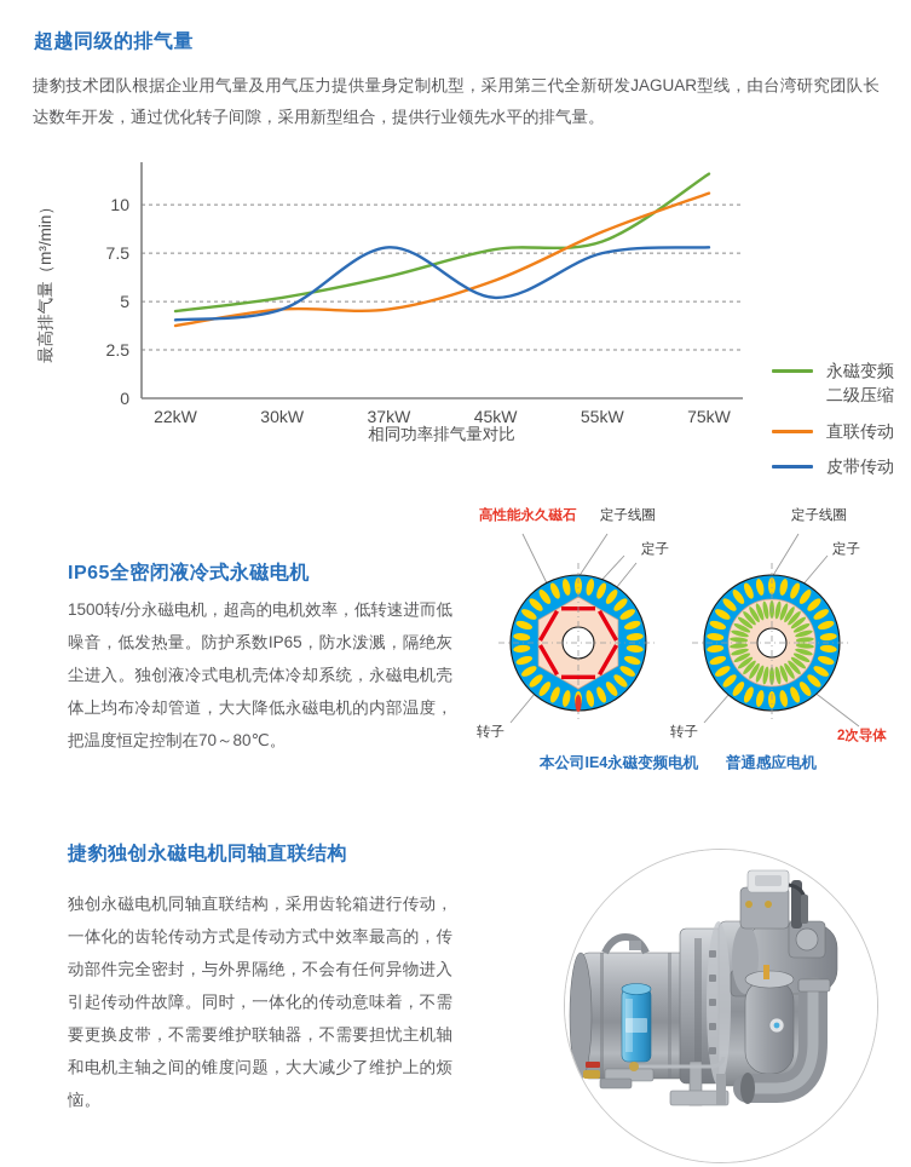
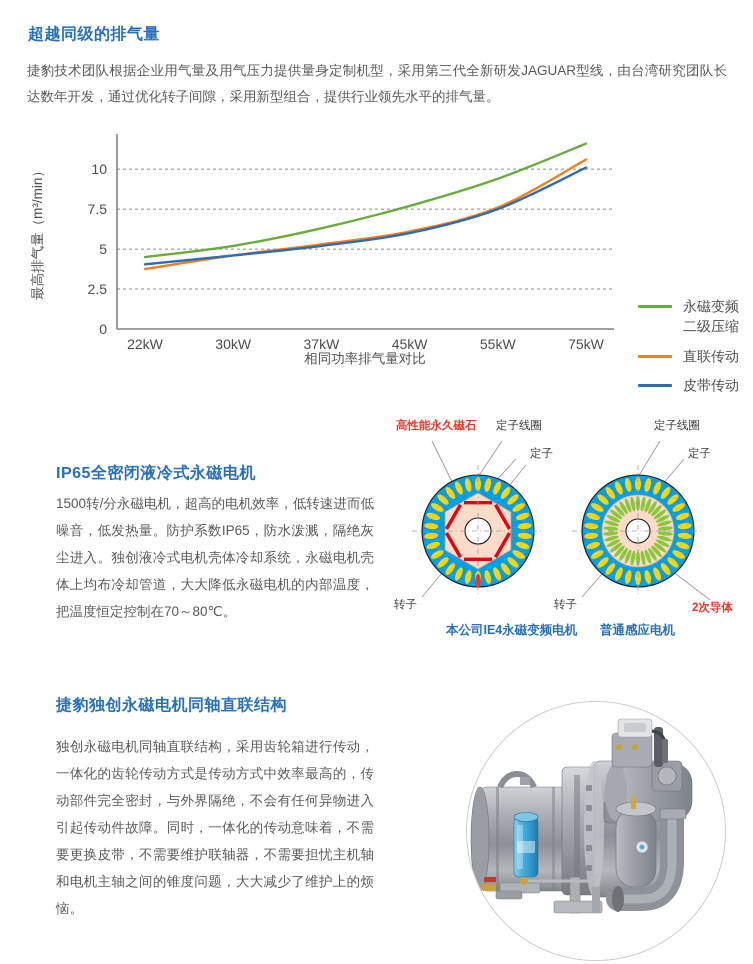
直联传动/37kW: 4.6 -> 5.3
皮带传动/37kW: 7.8 -> 5.2
皮带传动/45kW: 5.2 -> 6.0
永磁变频 二级压缩/55kW: 8.1 -> 9.4
直联传动/55kW: 8.6 -> 7.6
皮带传动/75kW: 7.8 -> 10.1
